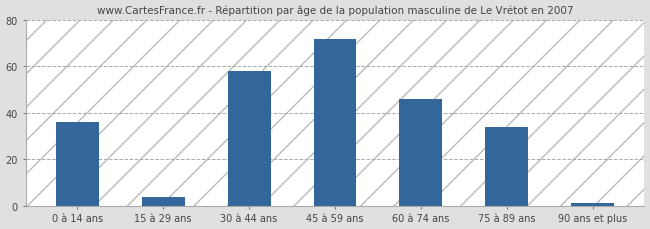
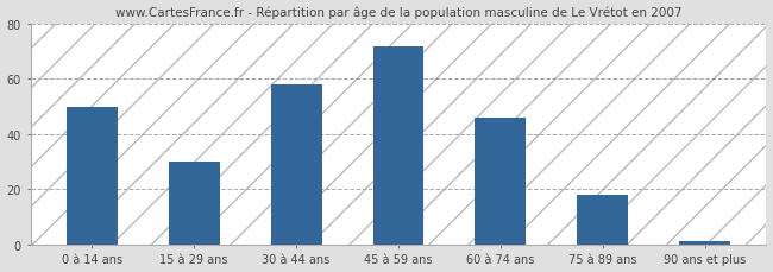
0 à 14 ans: 36 -> 50
15 à 29 ans: 4 -> 30
75 à 89 ans: 34 -> 18
